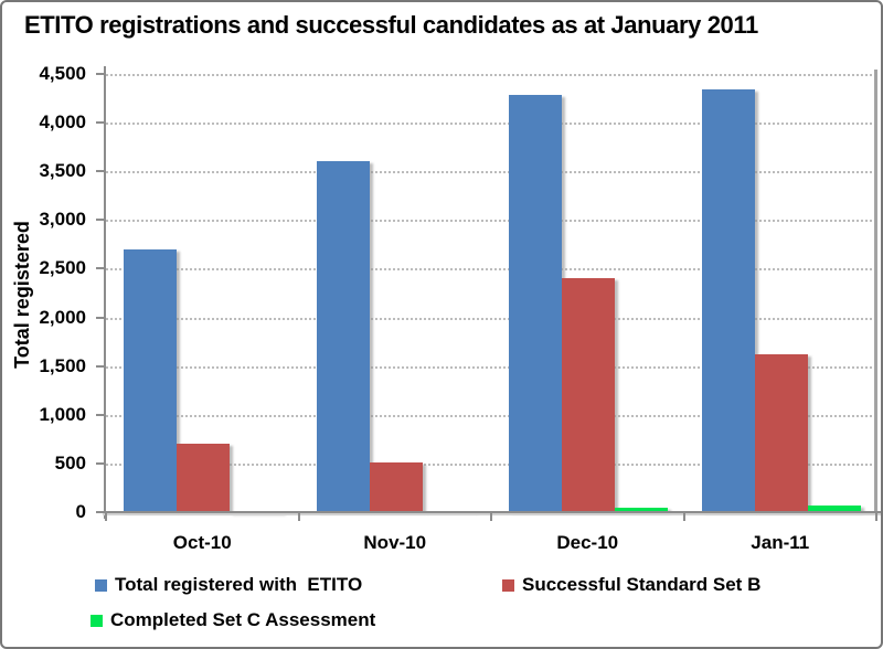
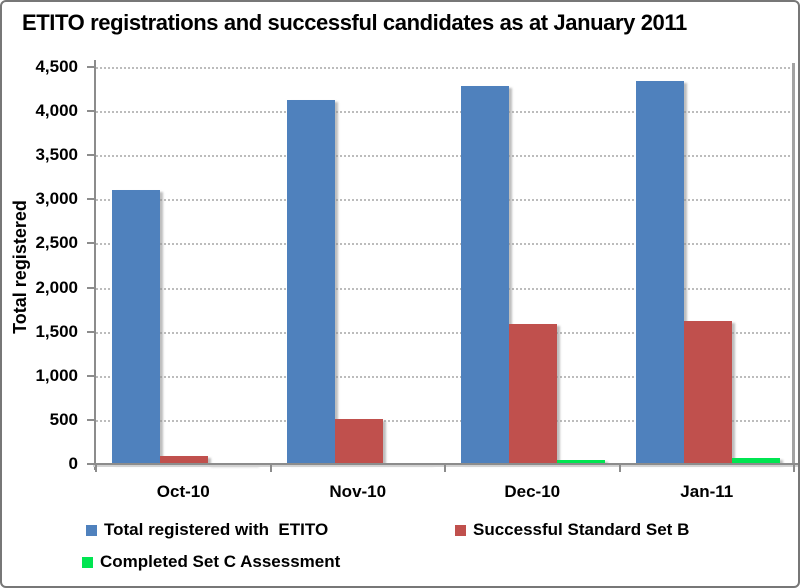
Total registered with ETITO/Oct-10: 2700 -> 3100
Successful Standard Set B/Oct-10: 700 -> 100
Total registered with ETITO/Nov-10: 3600 -> 4100
Successful Standard Set B/Dec-10: 2400 -> 1600
